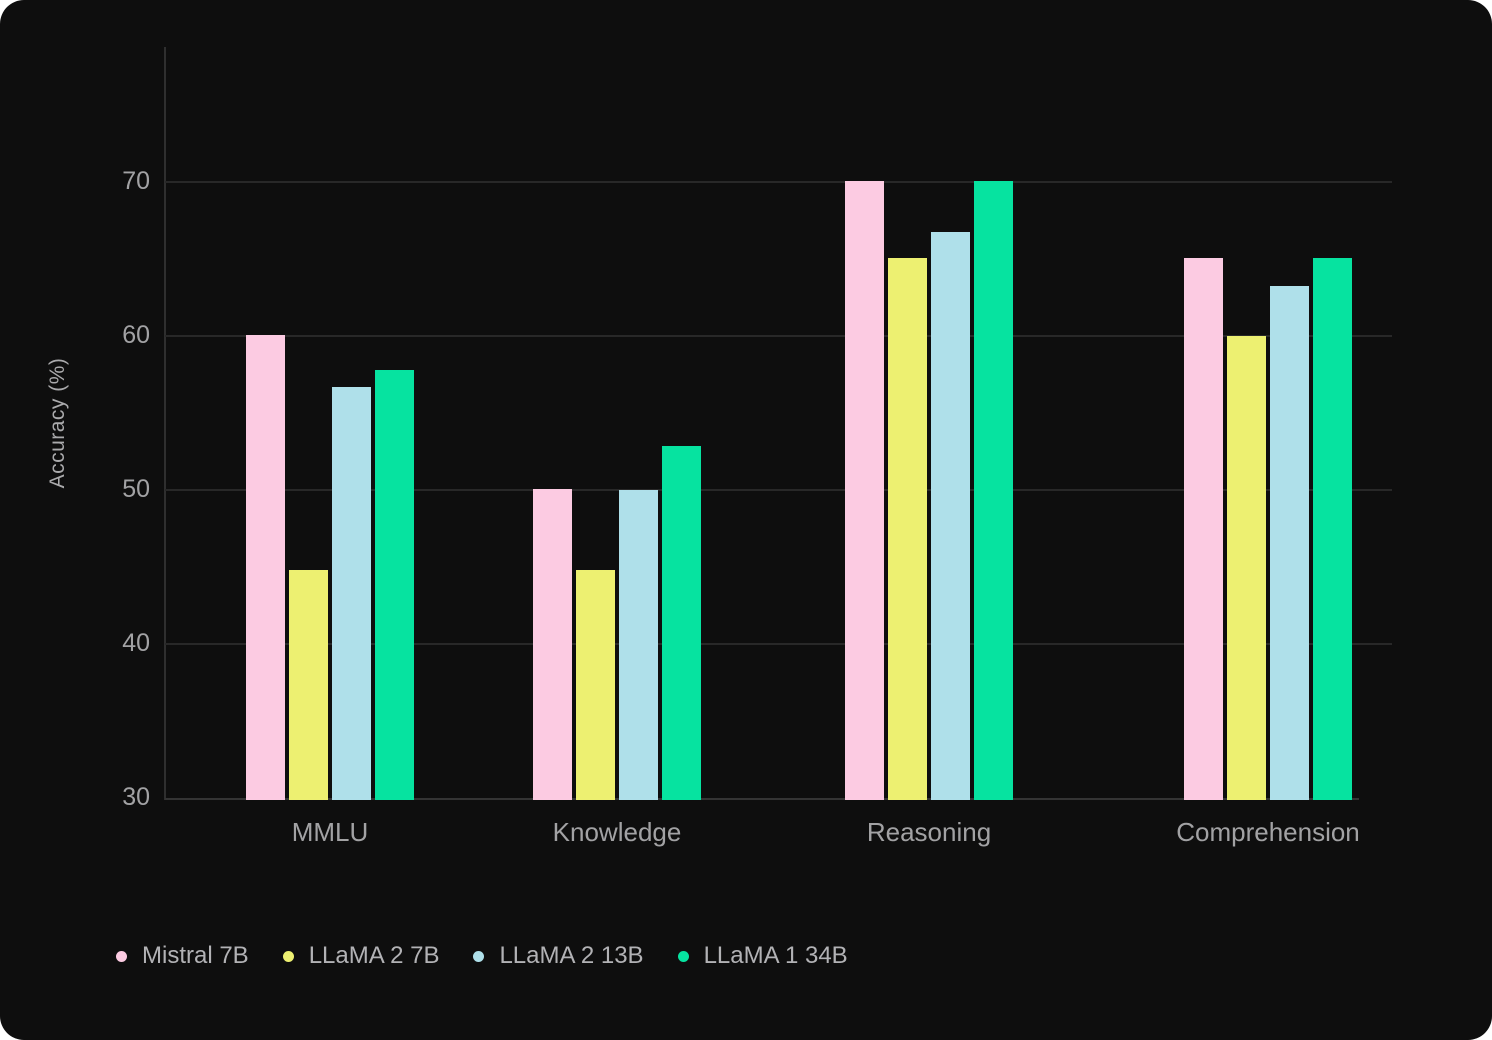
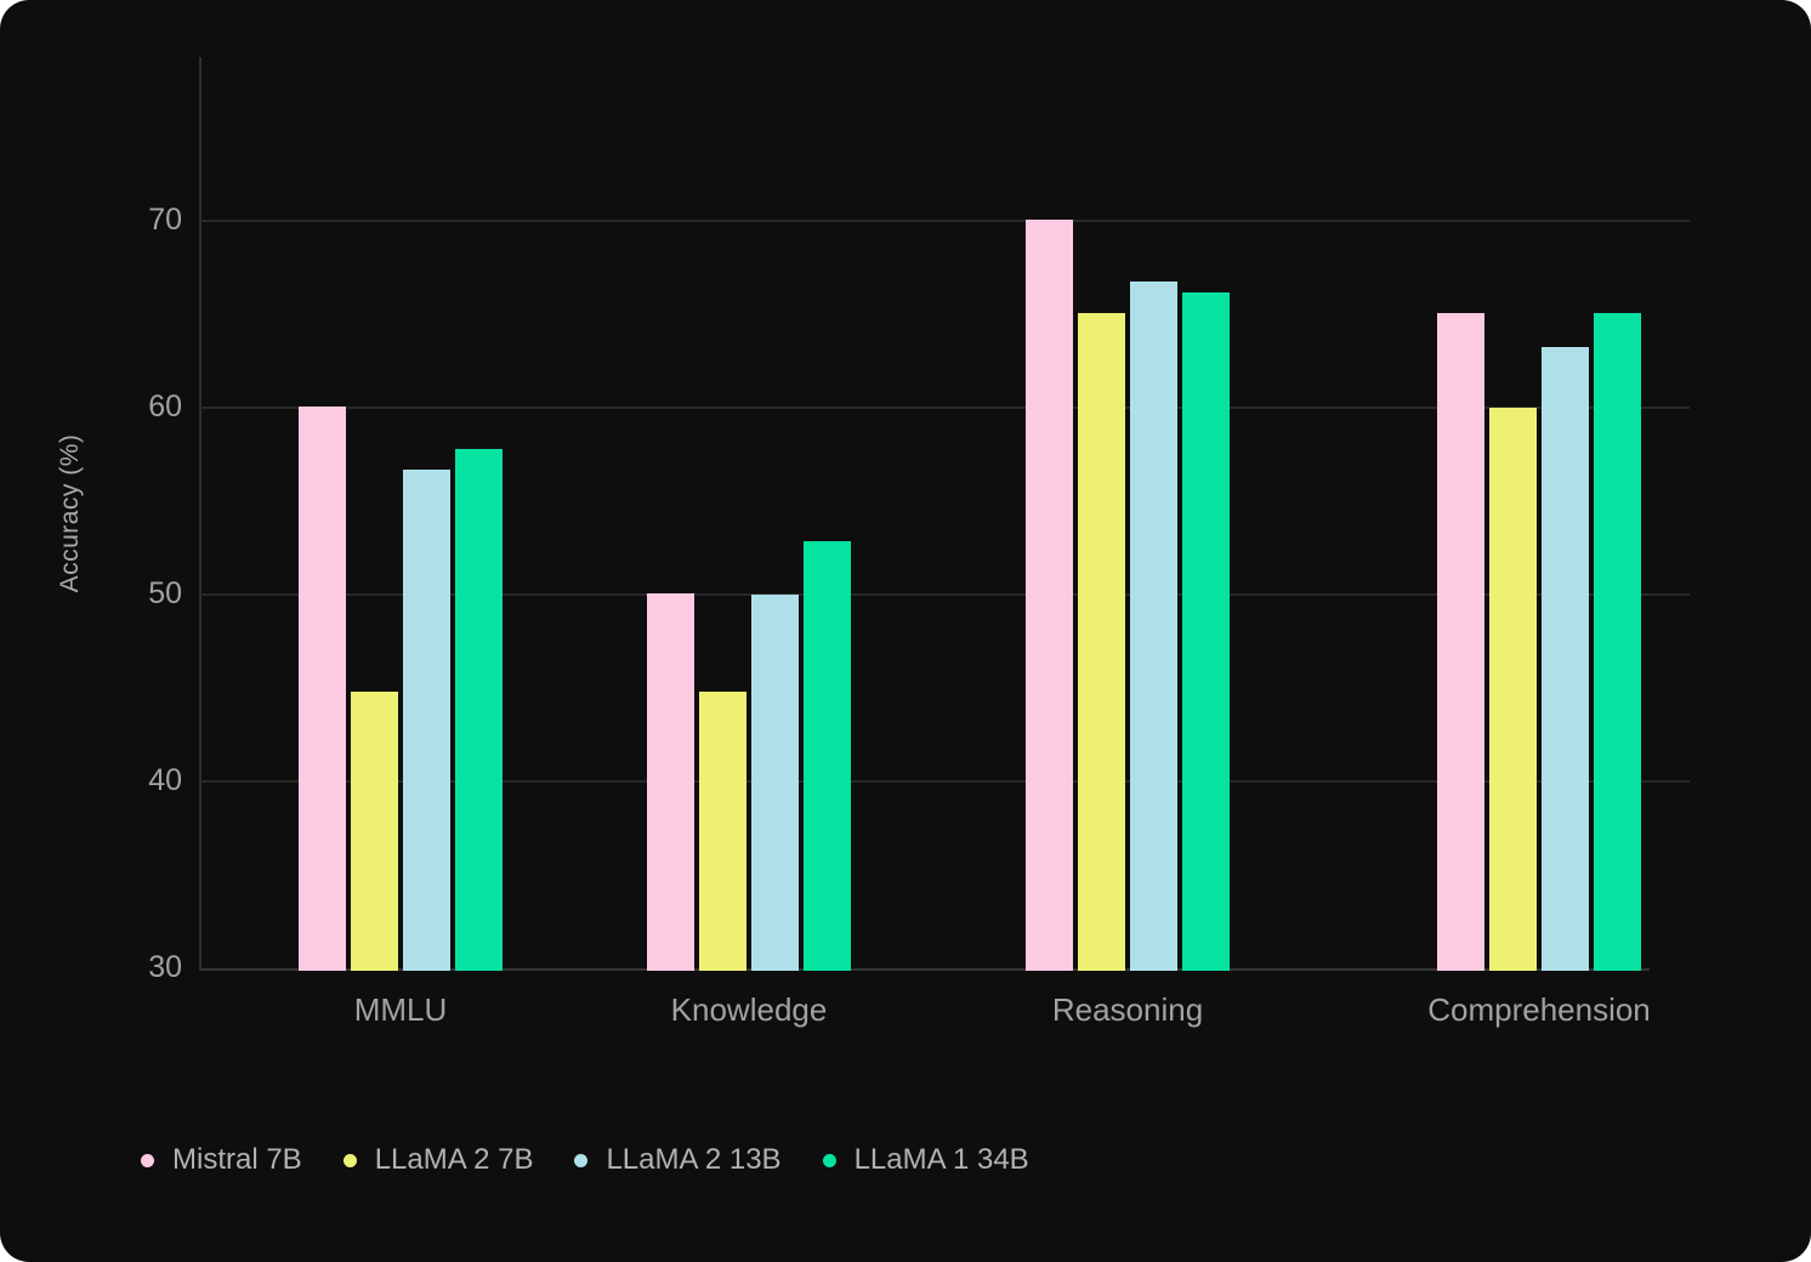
LLaMA 1 34B/Reasoning: 70.1 -> 66.2
